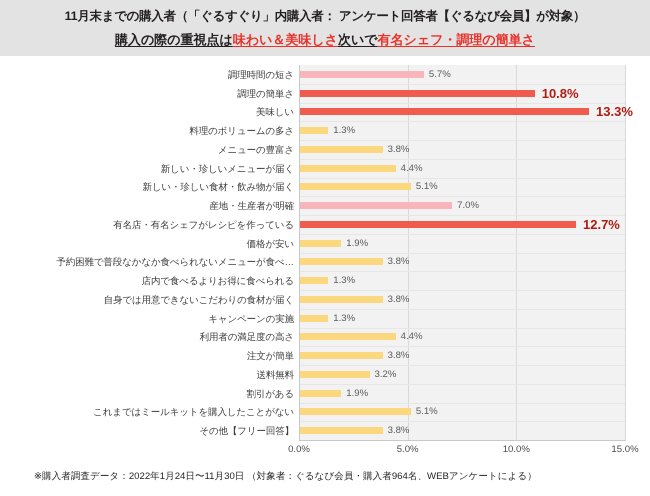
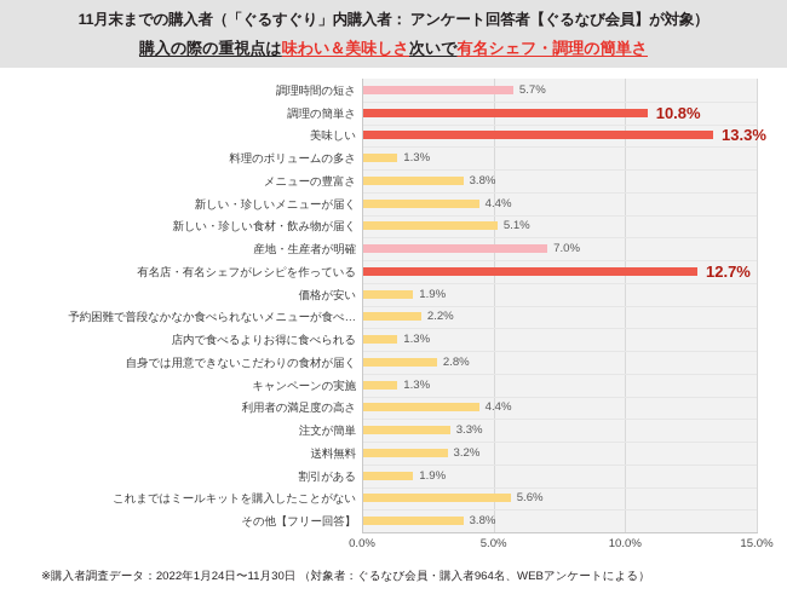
予約困難で普段なかなか食べられないメニューが食べ…: 3.8% -> 2.2%
自身では用意できないこだわりの食材が届く: 3.8% -> 2.8%
注文が簡単: 3.8% -> 3.3%
これまではミールキットを購入したことがない: 5.1% -> 5.6%
